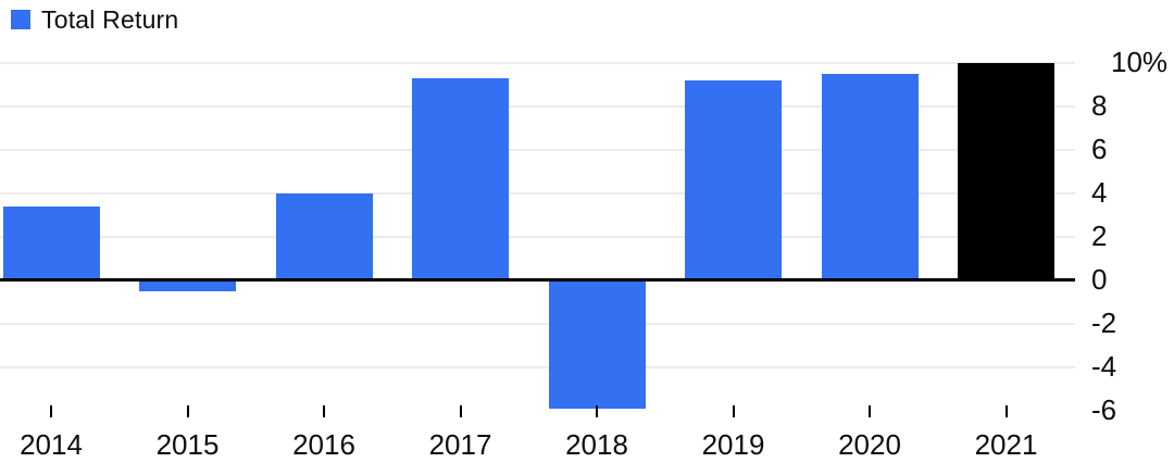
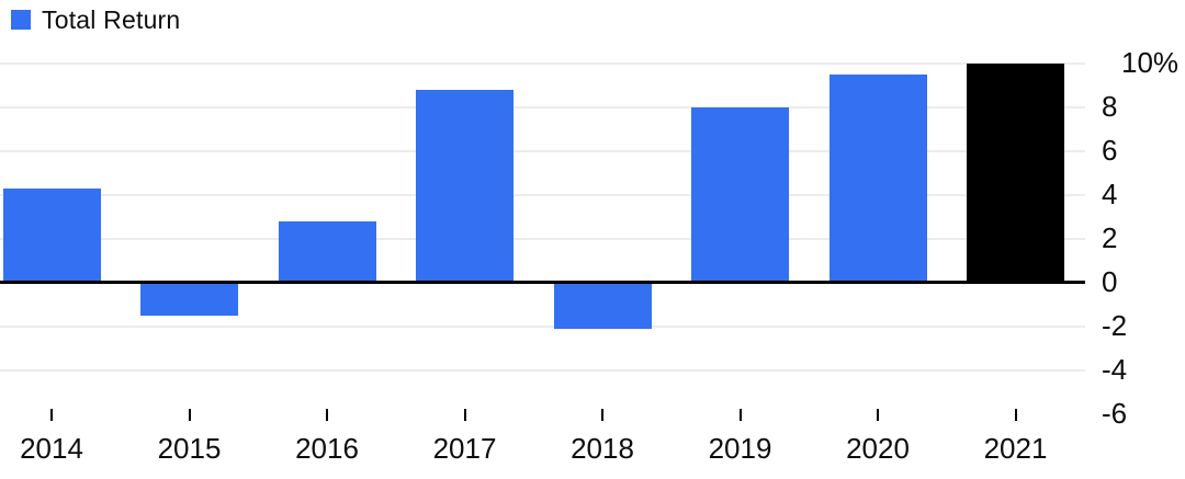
2014: 3.4 -> 4.3
2015: -0.5 -> -1.5
2016: 4.0 -> 2.8
2017: 9.3 -> 8.8
2018: -5.9 -> -2.1
2019: 9.2 -> 8.0
